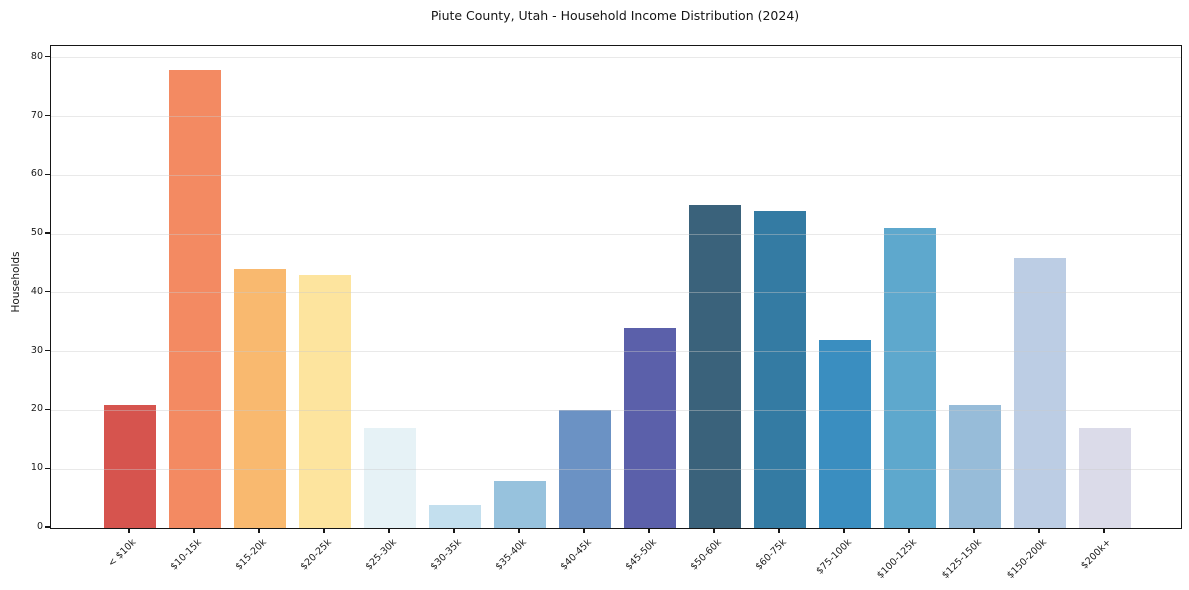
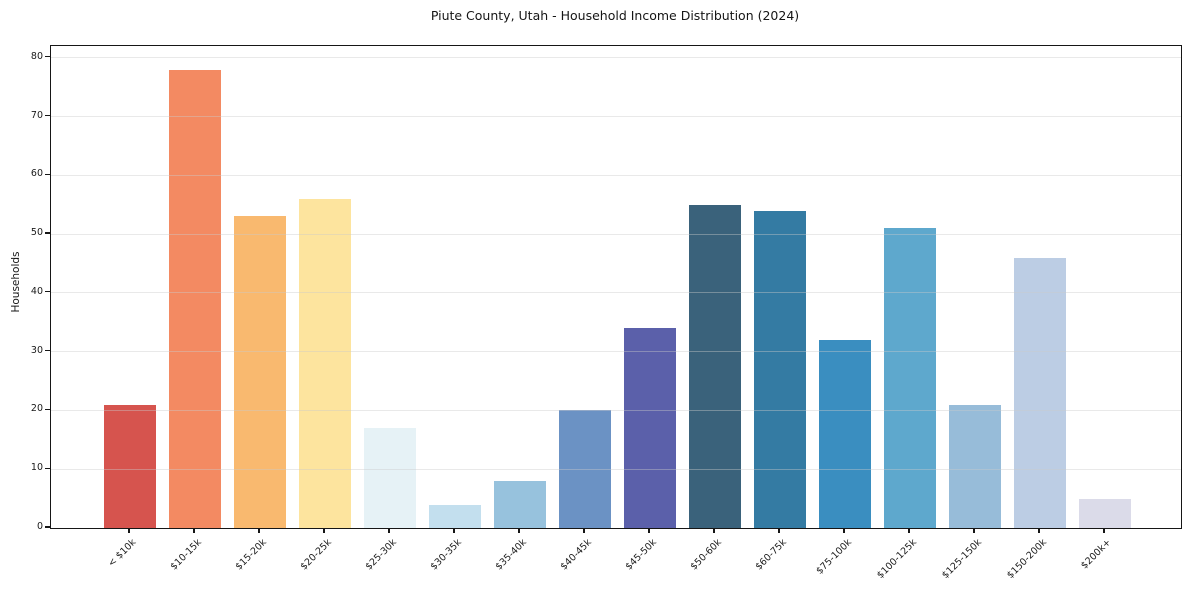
$15-20k: 44 -> 53
$20-25k: 43 -> 56
$200k+: 17 -> 5
